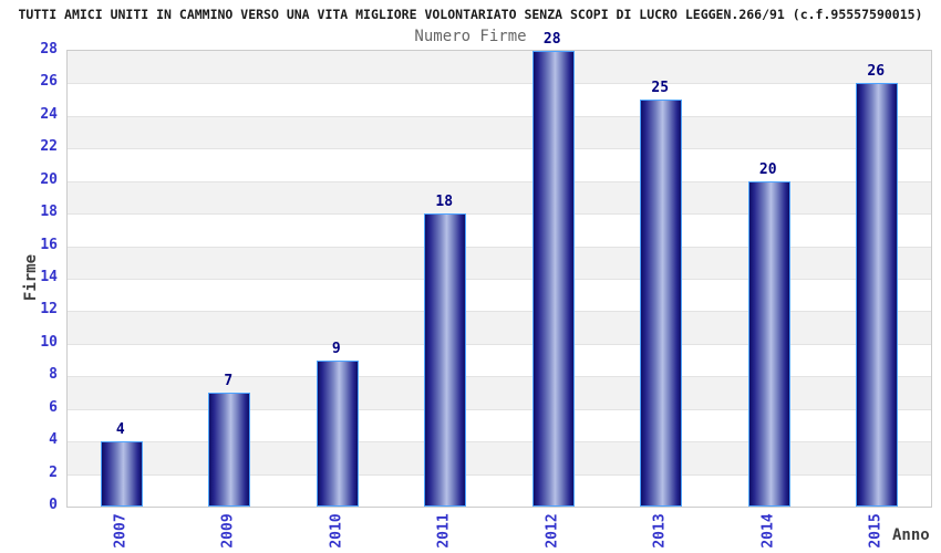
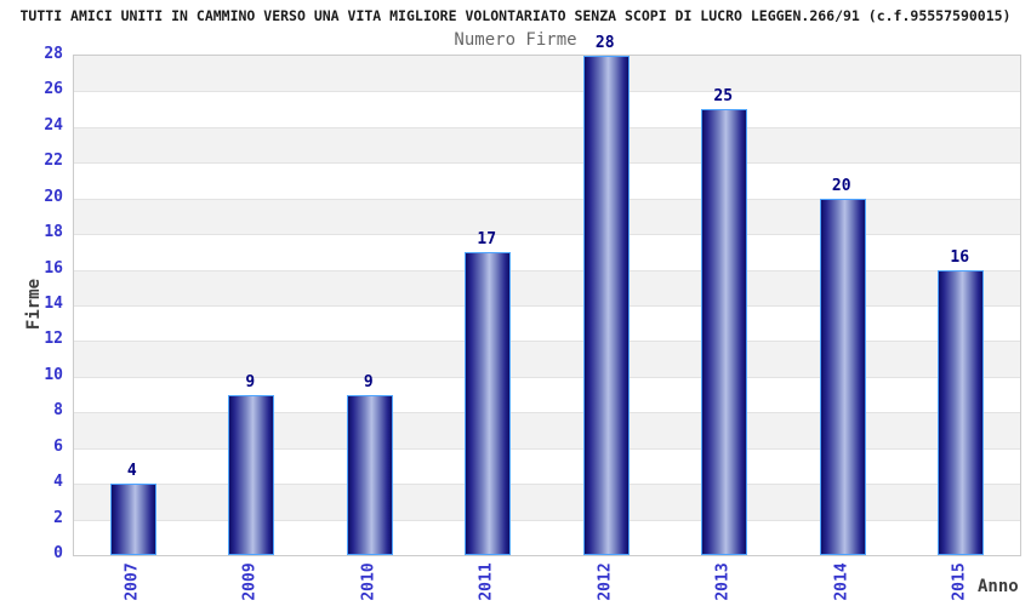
2009: 7 -> 9
2011: 18 -> 17
2015: 26 -> 16
